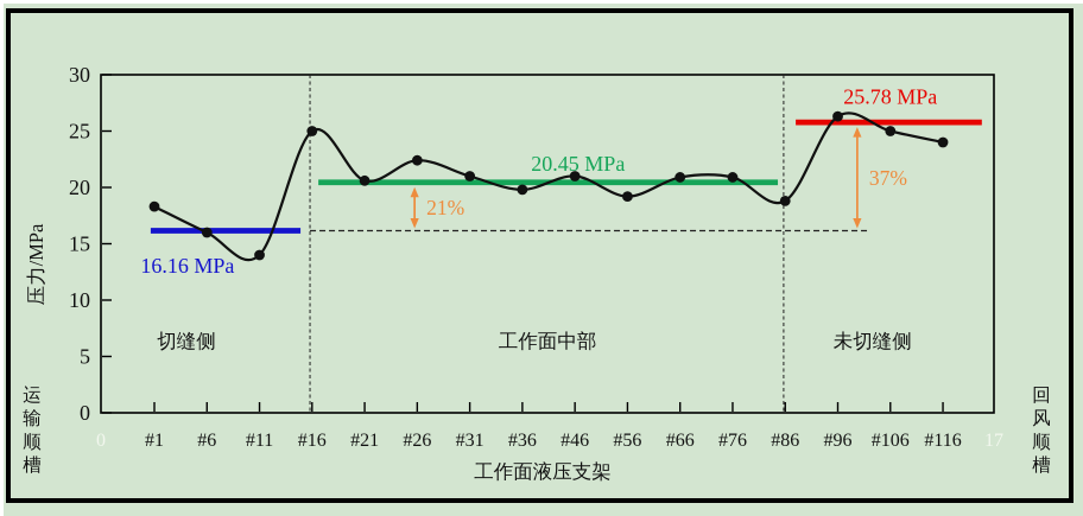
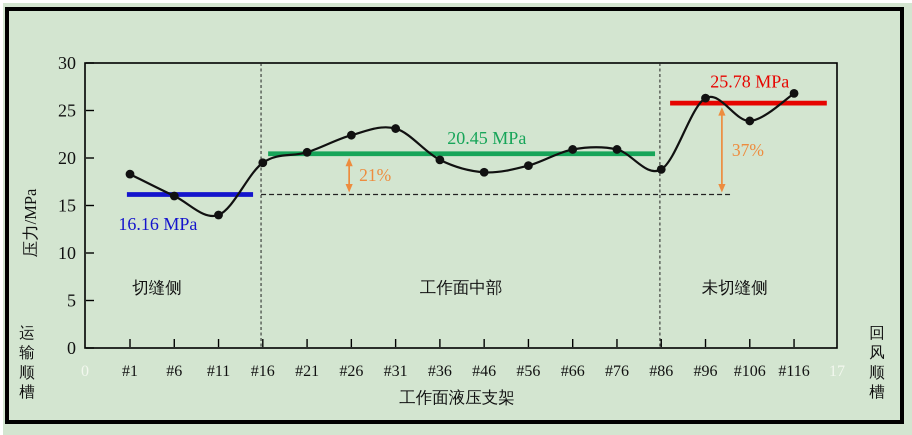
#16: 25 -> 20
#31: 21 -> 23
#46: 21 -> 18
#106: 25 -> 24
#116: 24 -> 27
